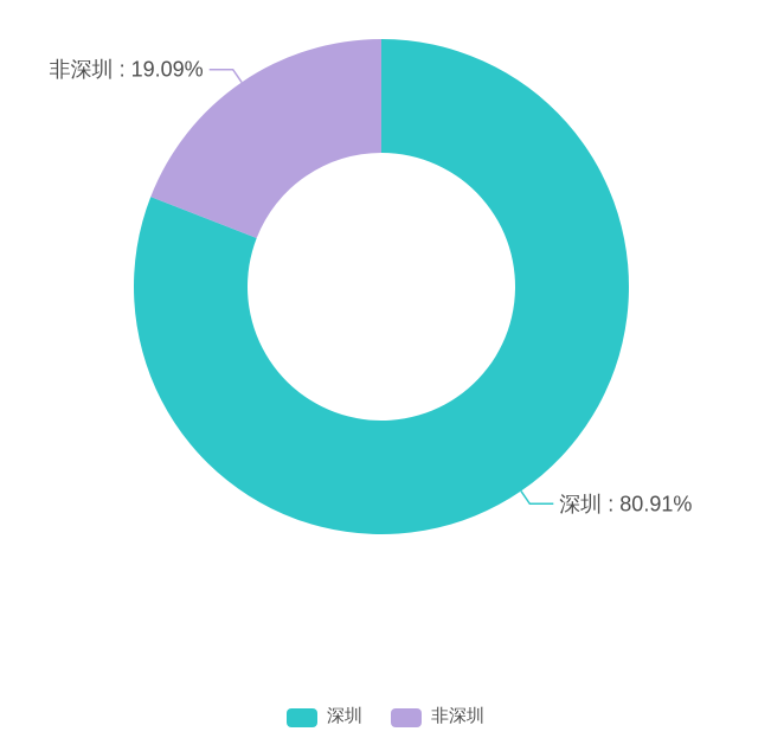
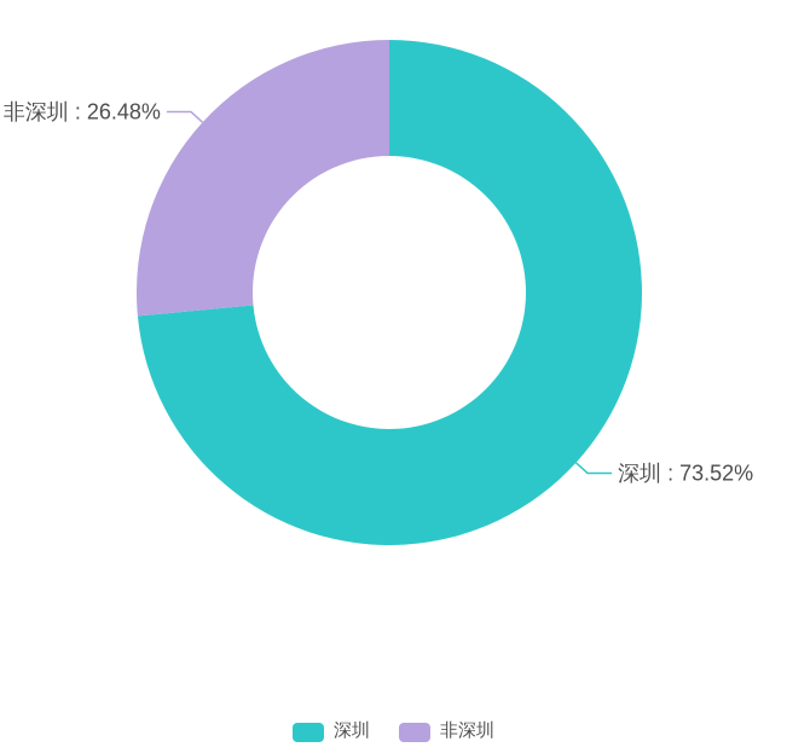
深圳: 80.91% -> 73.52%
非深圳: 19.09% -> 26.48%
